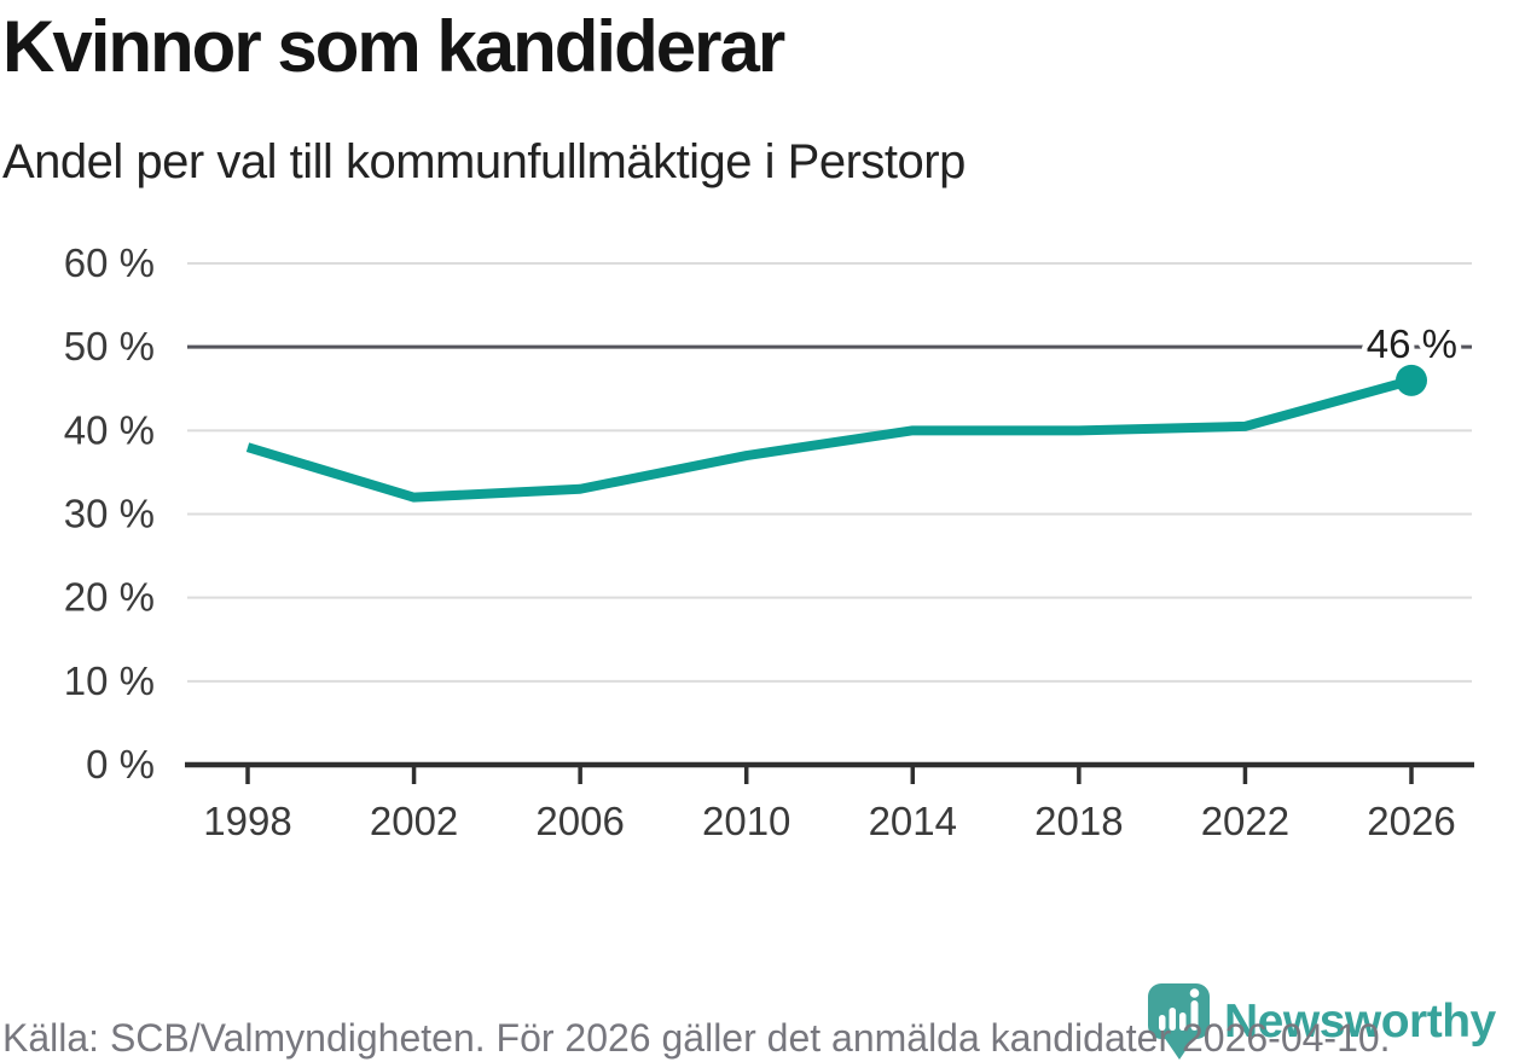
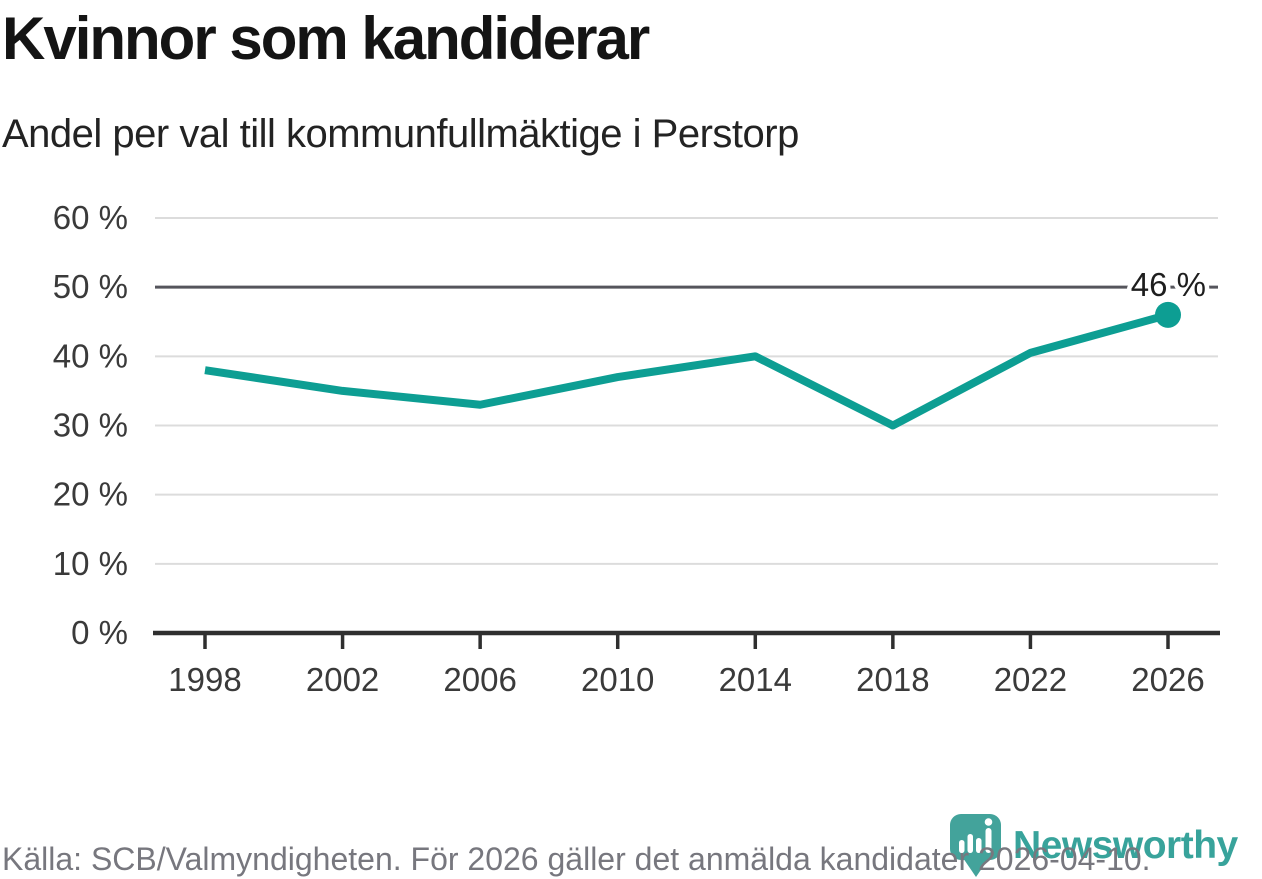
2002: 32% -> 35%
2018: 40% -> 30%
